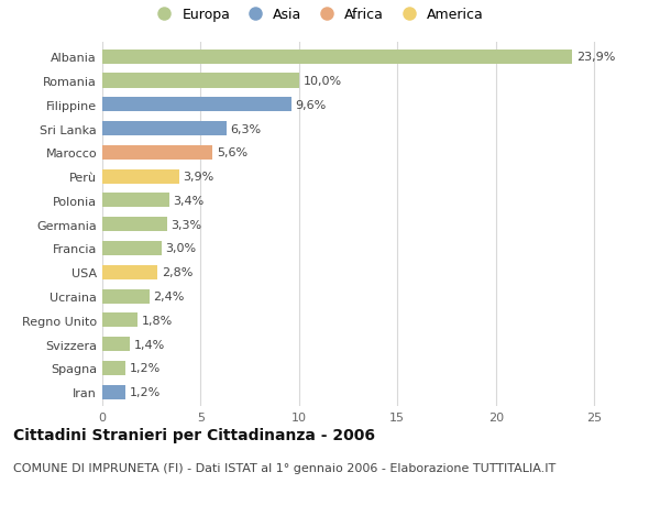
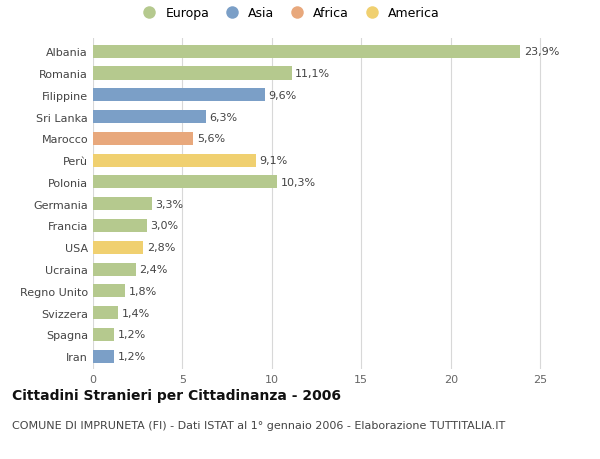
Romania: 10,0% -> 11,1%
Perù: 3,9% -> 9,1%
Polonia: 3,4% -> 10,3%
